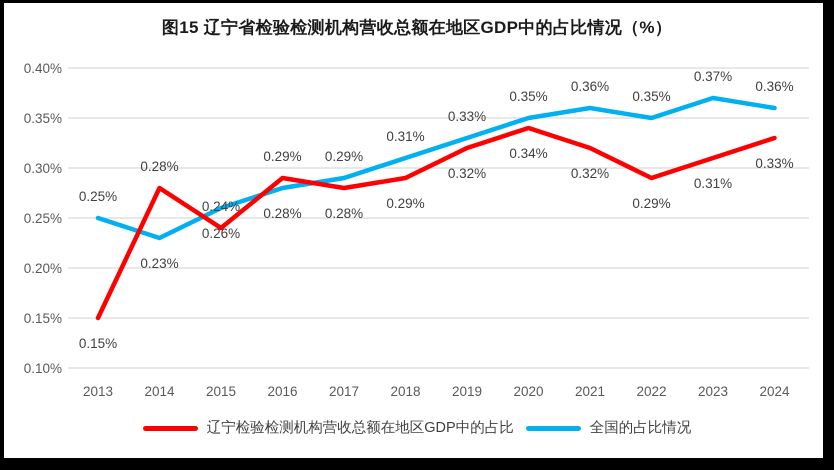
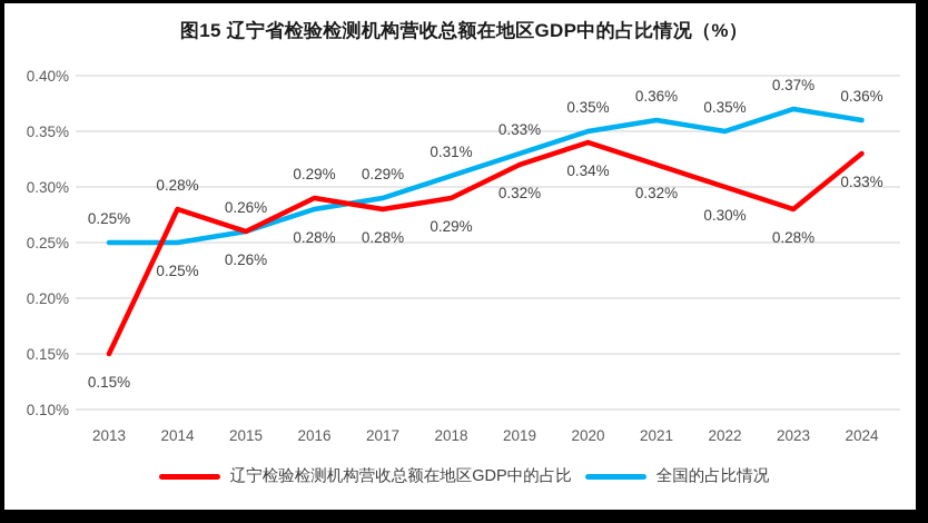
全国的占比情况/2014: 0.23% -> 0.25%
辽宁检验检测机构营收总额在地区GDP中的占比/2015: 0.24% -> 0.26%
辽宁检验检测机构营收总额在地区GDP中的占比/2022: 0.29% -> 0.30%
辽宁检验检测机构营收总额在地区GDP中的占比/2023: 0.31% -> 0.28%
